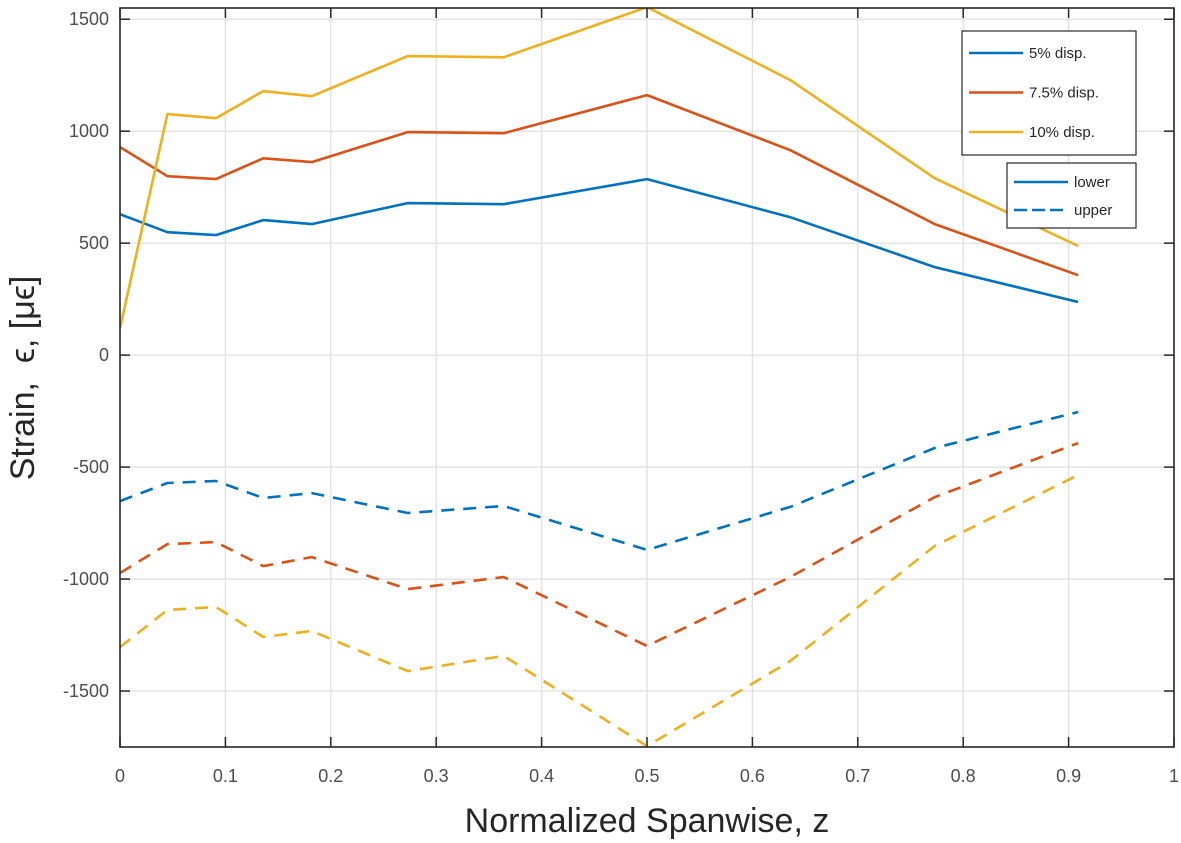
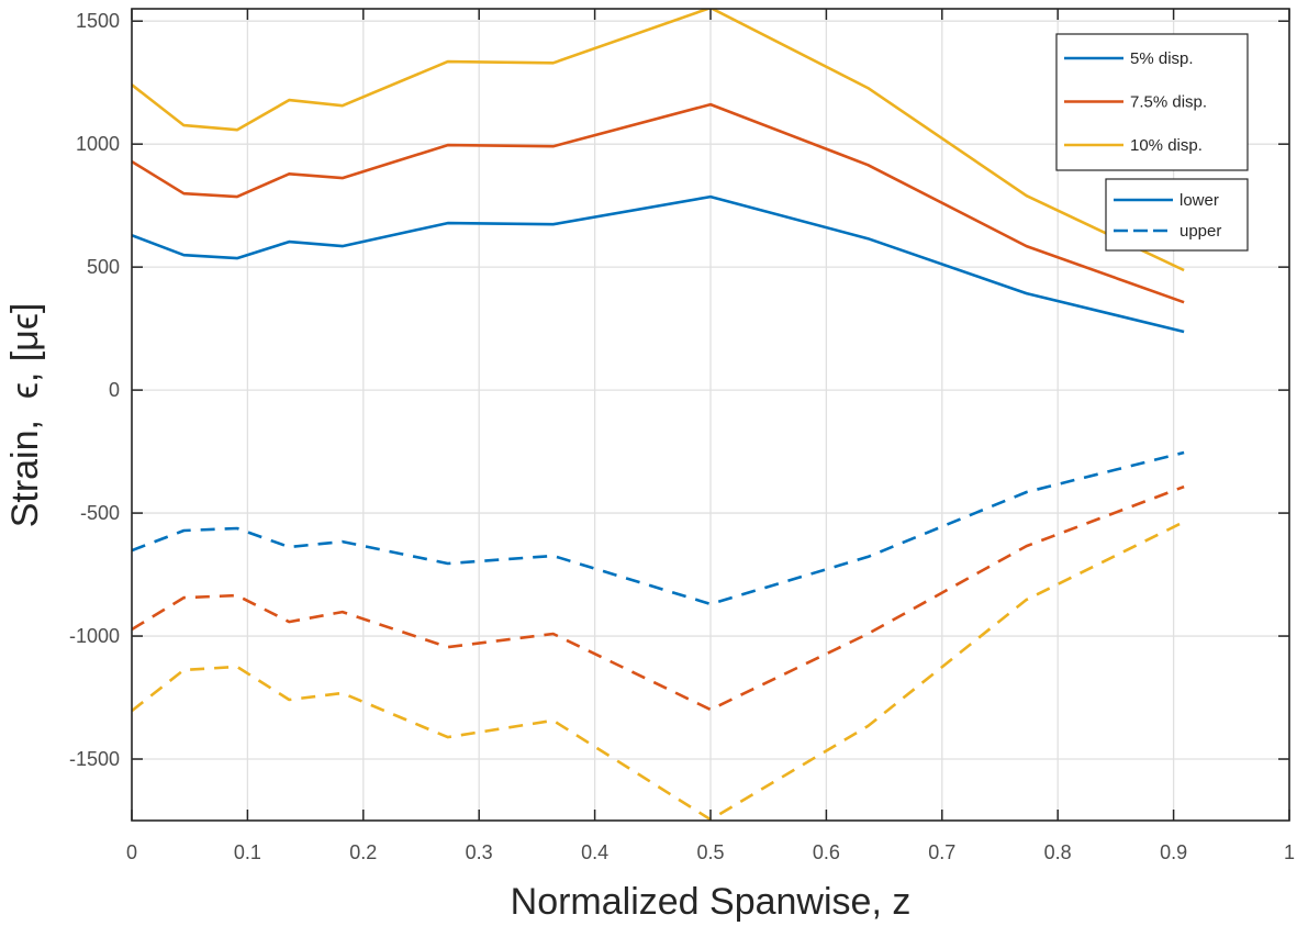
10% disp. lower/0: 120 -> 1240
